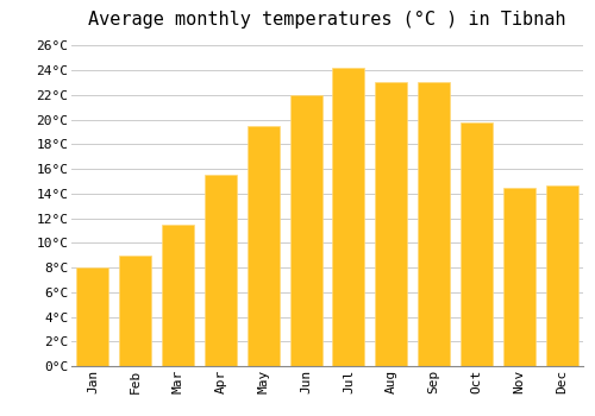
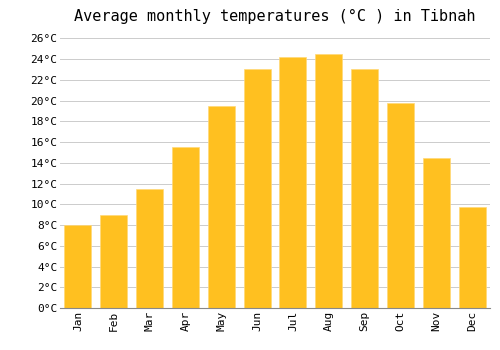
Jun: 22.0°C -> 23.0°C
Aug: 23.0°C -> 24.5°C
Dec: 14.7°C -> 9.7°C
